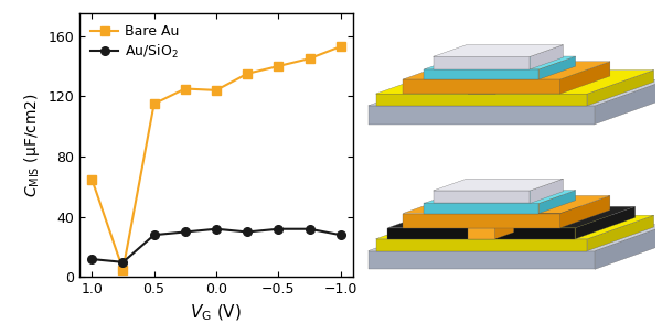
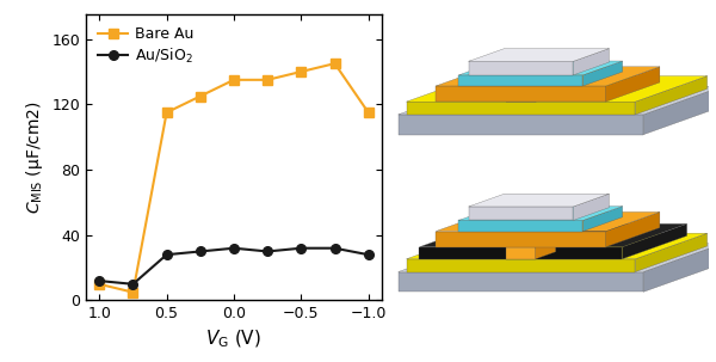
Bare Au/1.0: 65 -> 10
Bare Au/0.0: 124 -> 135
Bare Au/−1.0: 153 -> 115
